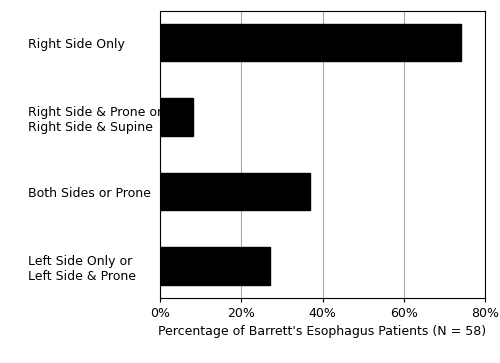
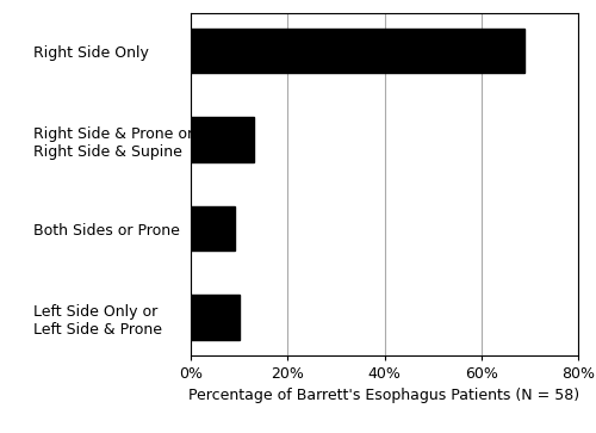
Right Side Only: 74% -> 69%
Right Side & Prone or Right Side & Supine: 8% -> 13%
Both Sides or Prone: 37% -> 9%
Left Side Only or Left Side & Prone: 27% -> 10%
